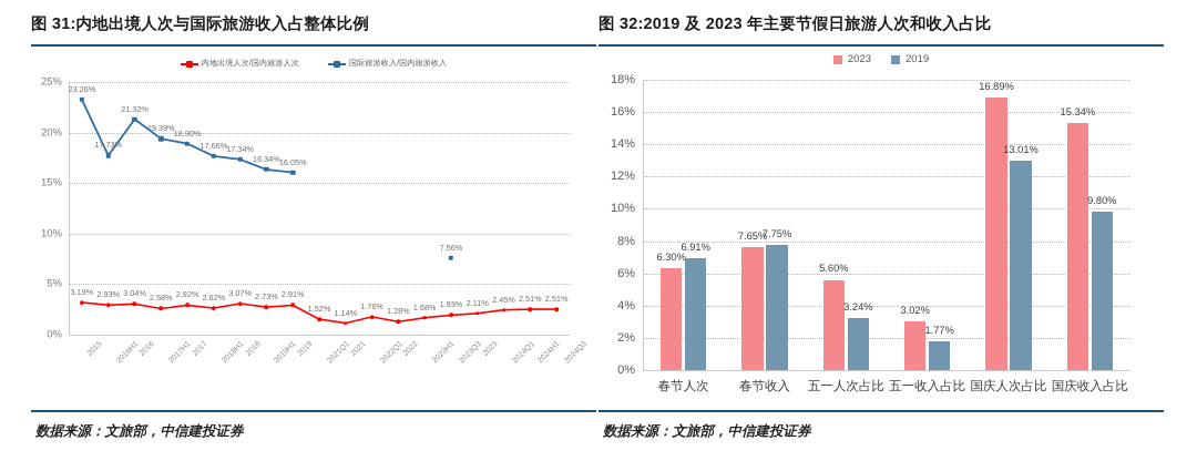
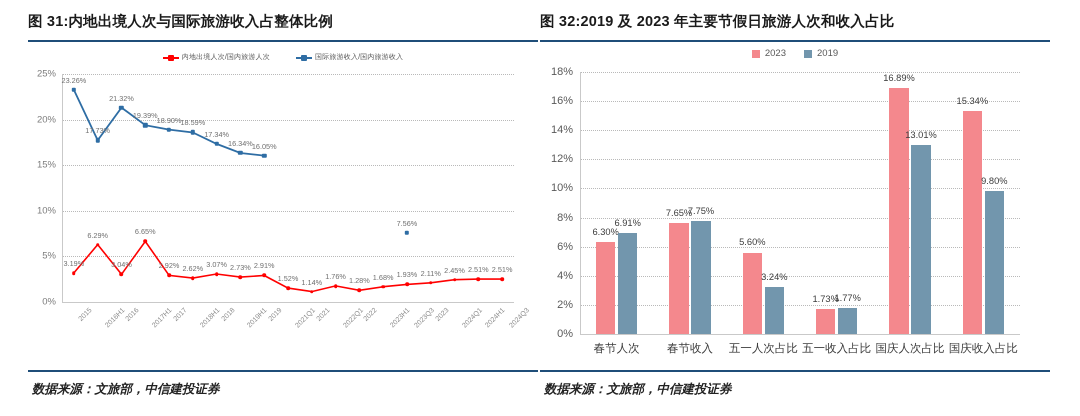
图 31:内地出境人次与国际旅游收入占整体比例/内地出境人次/国内旅游人次/2016H1: 2.93% -> 6.29%
图 31:内地出境人次与国际旅游收入占整体比例/内地出境人次/国内旅游人次/2017H1: 2.58% -> 6.65%
图 31:内地出境人次与国际旅游收入占整体比例/国际旅游收入/国内旅游收入/2018H1: 17.66% -> 18.59%
图 32:2019 及 2023 年主要节假日旅游人次和收入占比/2023/五一收入占比: 3.02% -> 1.73%
